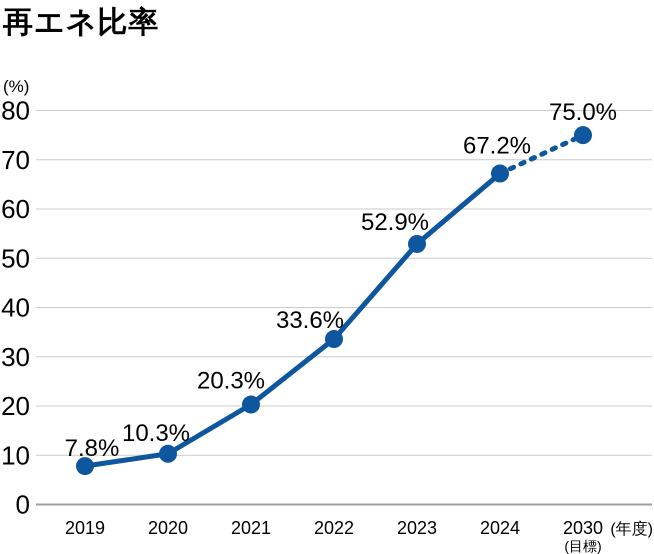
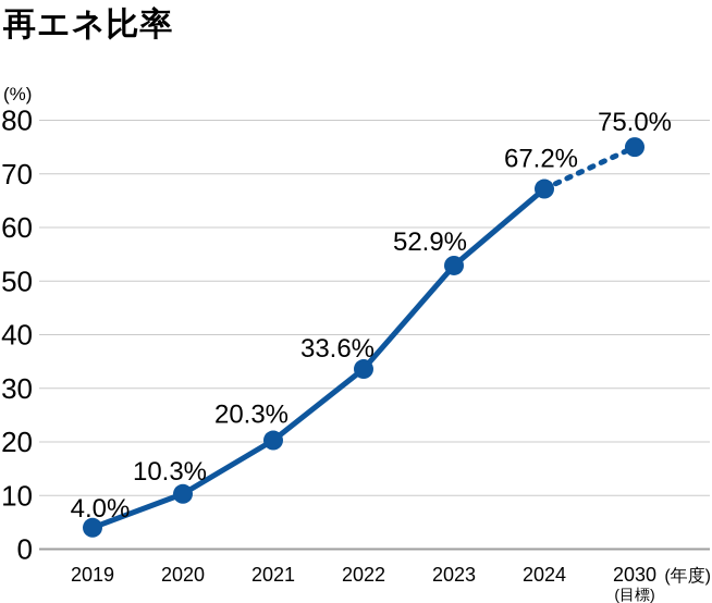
2019: 7.8% -> 4.0%
